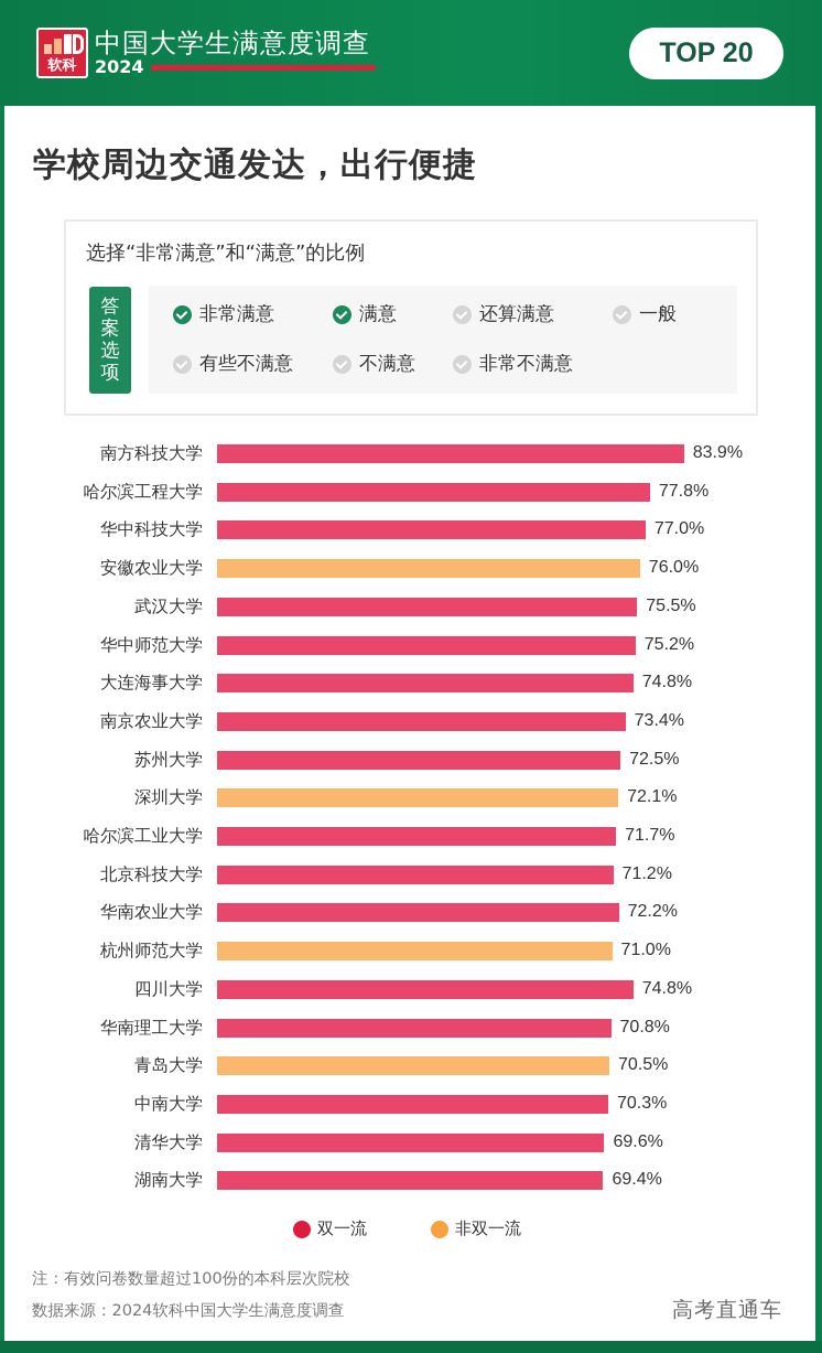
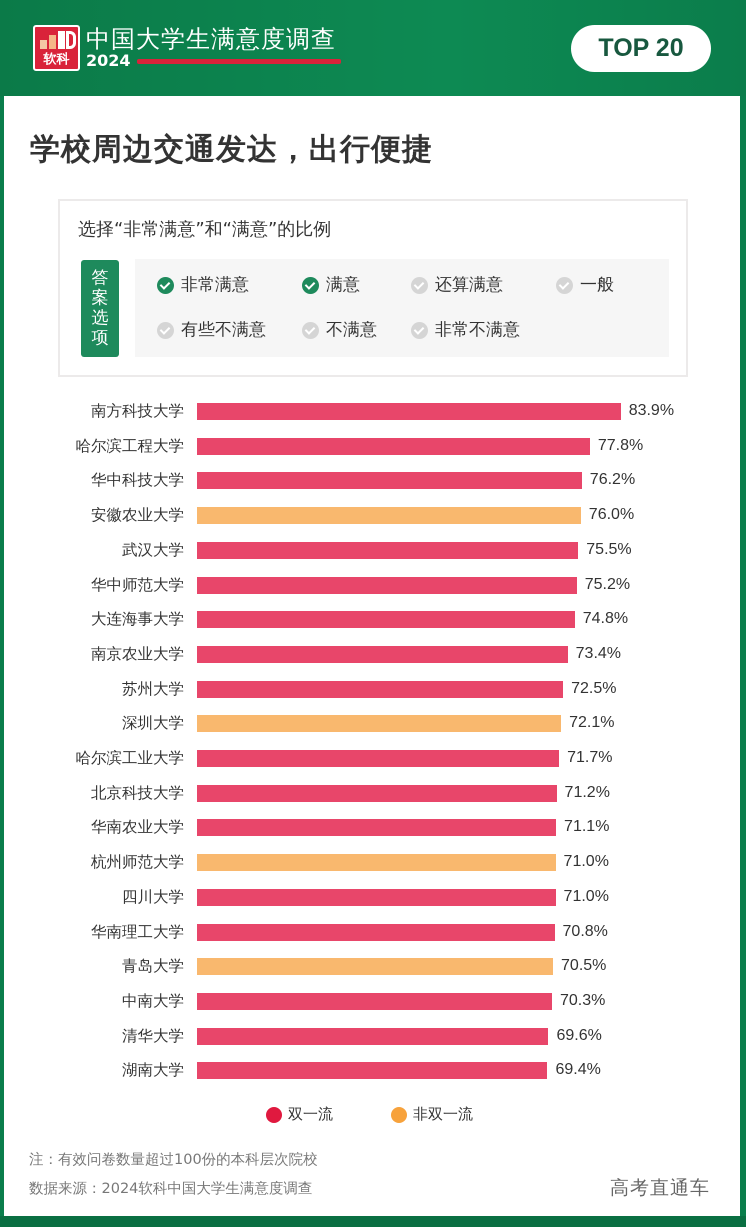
华中科技大学: 77.0% -> 76.2%
华南农业大学: 72.2% -> 71.1%
四川大学: 74.8% -> 71.0%
